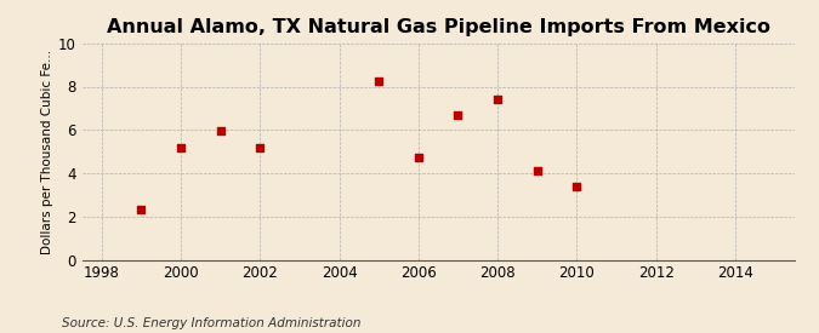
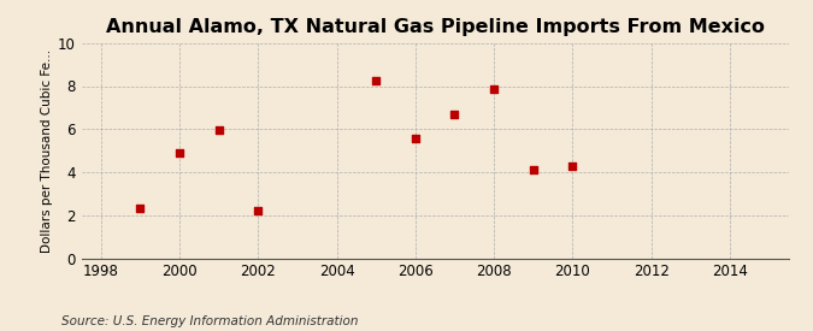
2000: 5.2 -> 4.9
2002: 5.2 -> 2.2
2006: 4.7 -> 5.5
2008: 7.4 -> 7.8
2010: 3.4 -> 4.3
